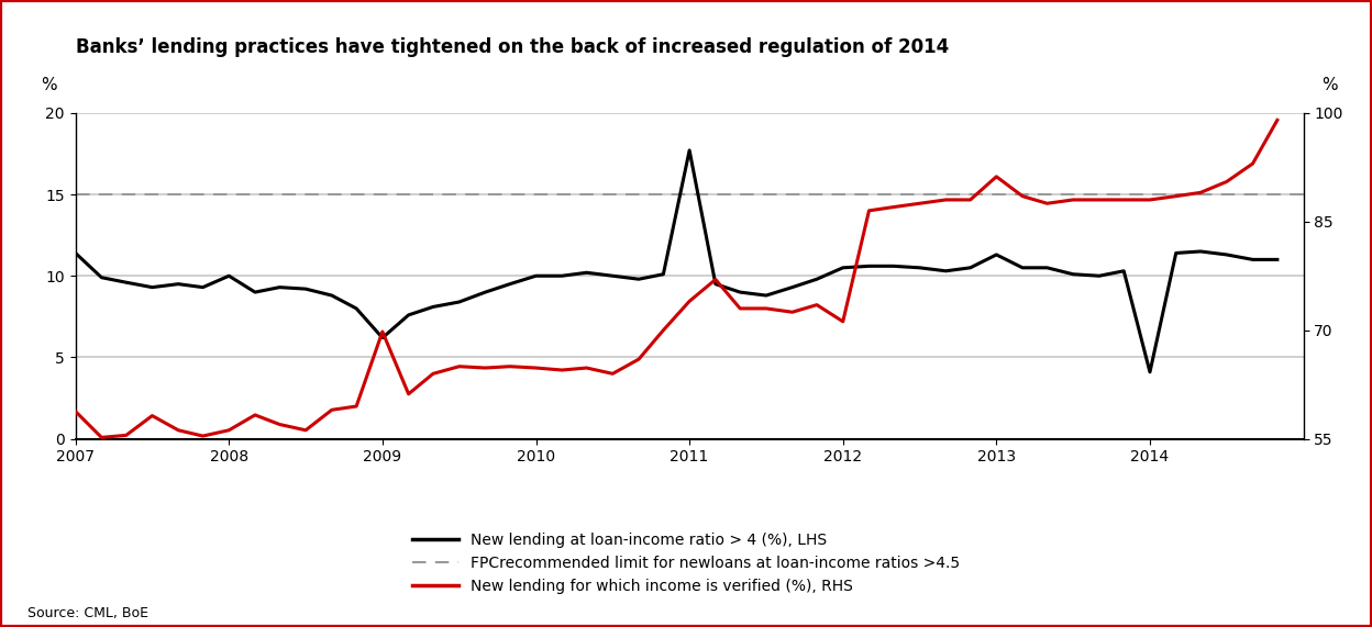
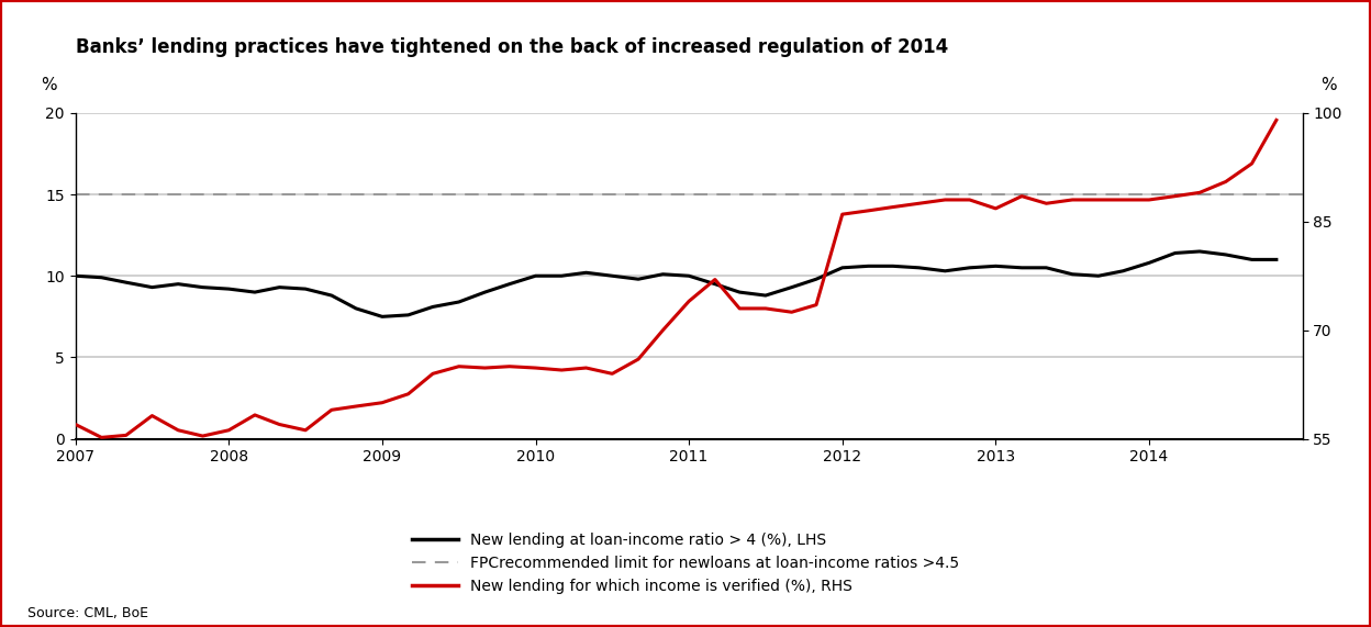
New lending at loan-income ratio > 4 (%), LHS/2007: 11.4 -> 10.0
New lending for which income is verified (%), RHS/2007: 58.8 -> 57.0
New lending at loan-income ratio > 4 (%), LHS/2008: 10.0 -> 9.2
New lending at loan-income ratio > 4 (%), LHS/2009: 6.2 -> 7.5
New lending for which income is verified (%), RHS/2009: 69.8 -> 60.0
New lending at loan-income ratio > 4 (%), LHS/2011: 17.7 -> 10.0
New lending for which income is verified (%), RHS/2012: 71.2 -> 86.0
New lending at loan-income ratio > 4 (%), LHS/2013: 11.3 -> 10.6
New lending for which income is verified (%), RHS/2013: 91.2 -> 86.8
New lending at loan-income ratio > 4 (%), LHS/2014: 4.1 -> 10.8
